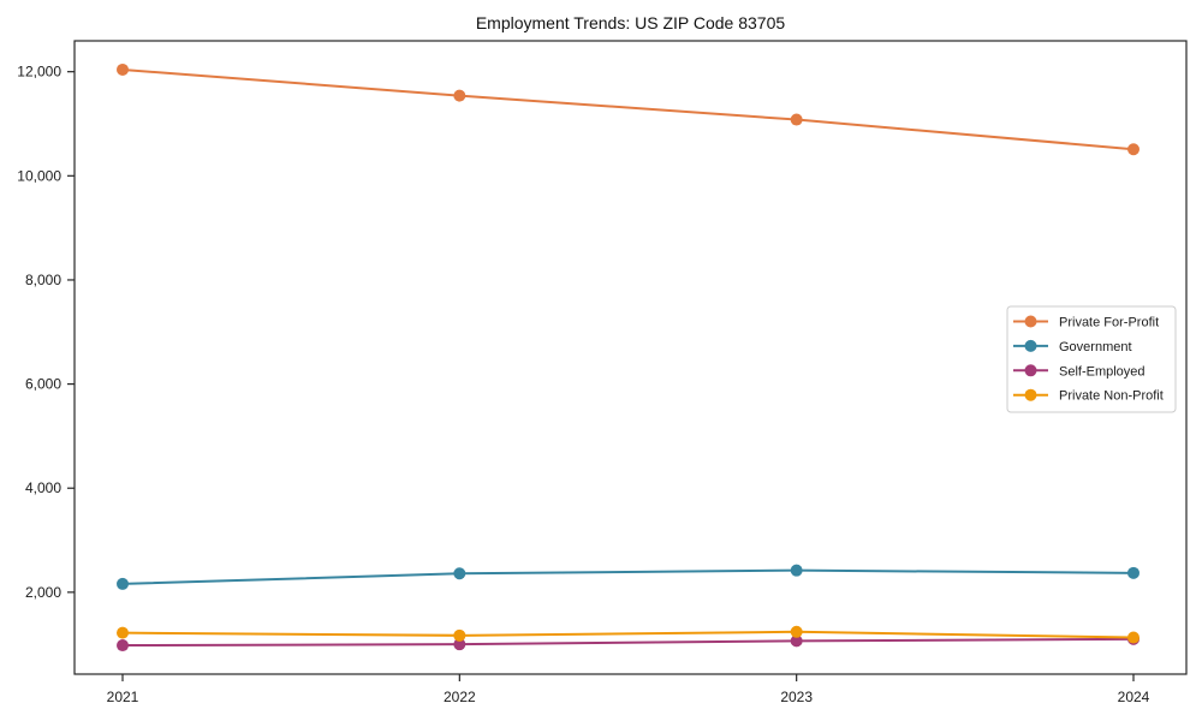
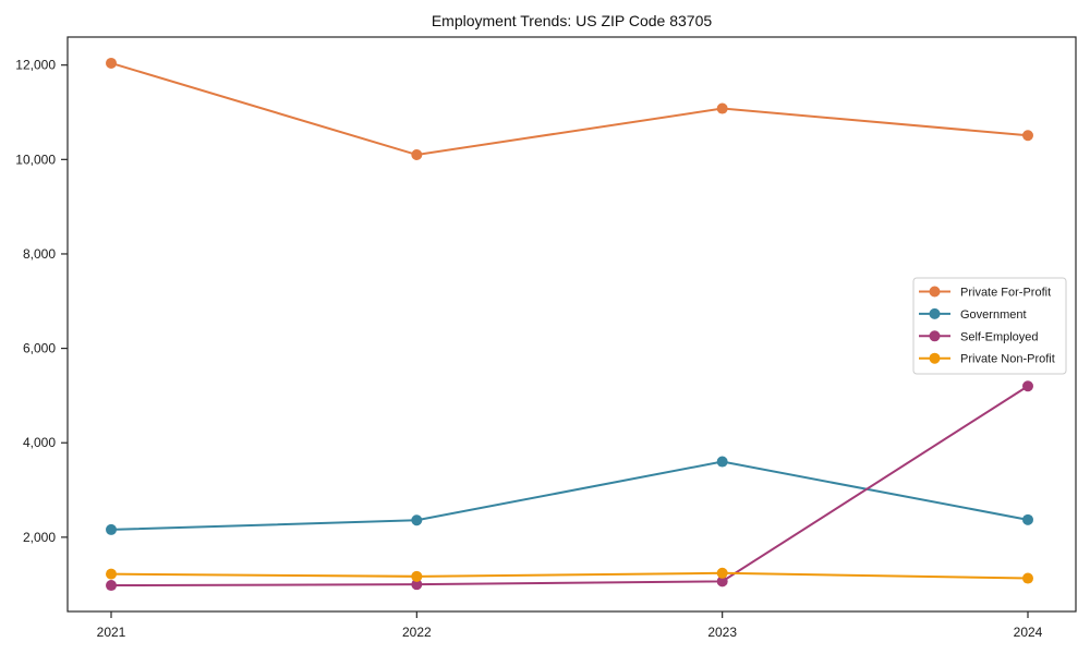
Private For-Profit/2022: 11500 -> 10100
Government/2023: 2400 -> 3600
Self-Employed/2024: 1100 -> 5200
